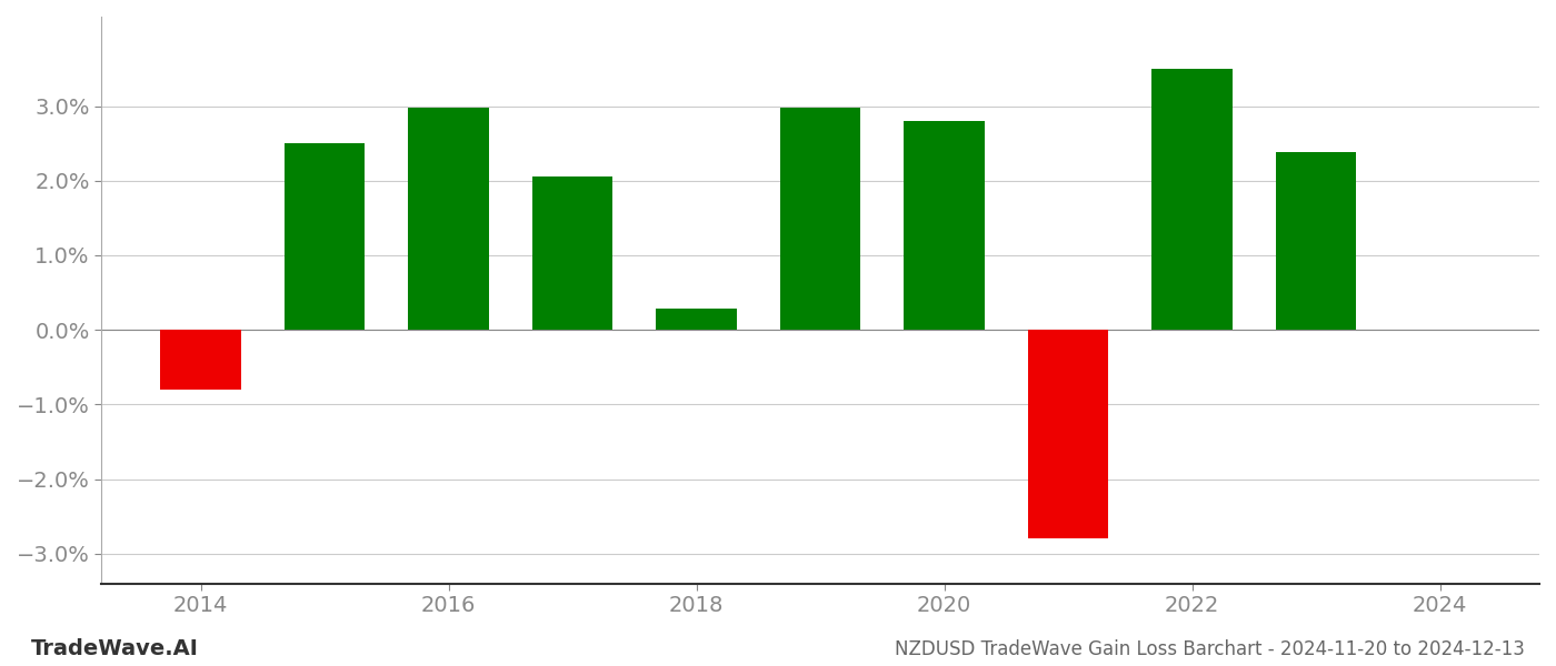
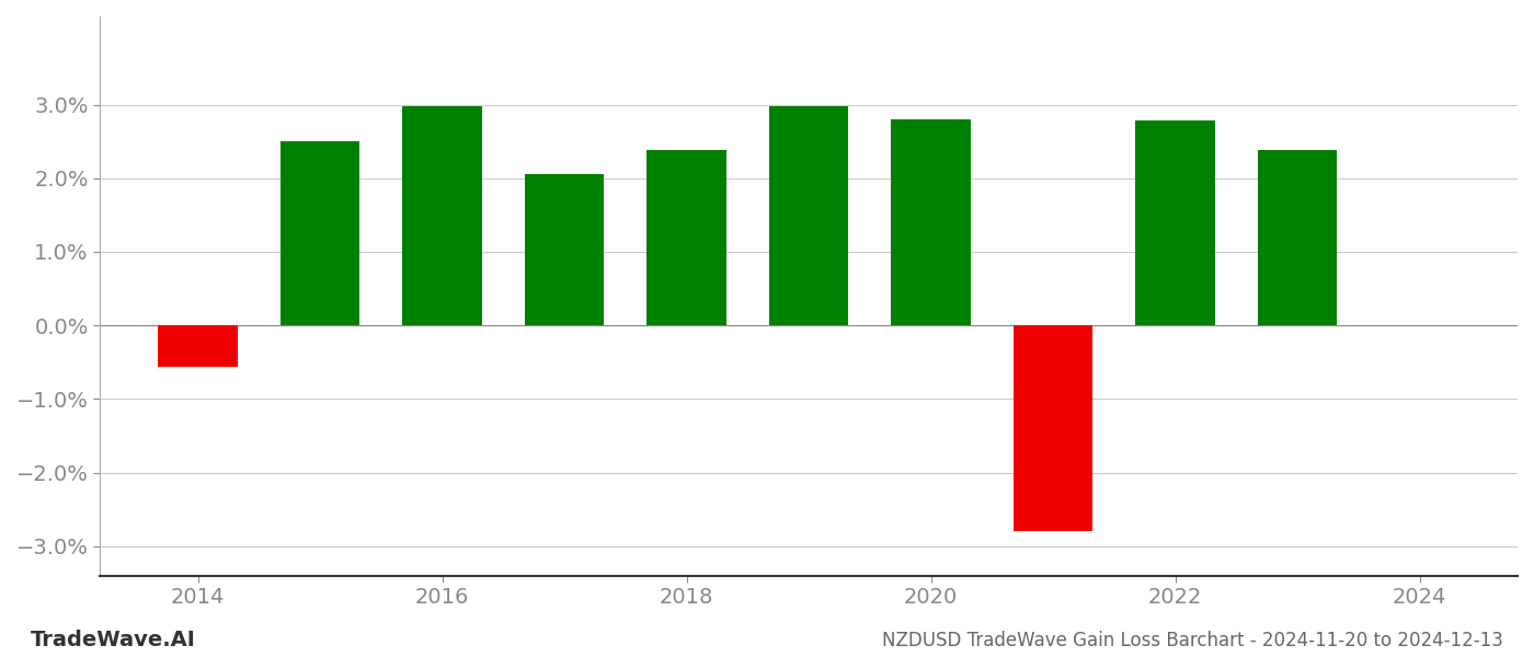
2014: -0.80% -> -0.56%
2018: 0.28% -> 2.38%
2022: 3.50% -> 2.78%
